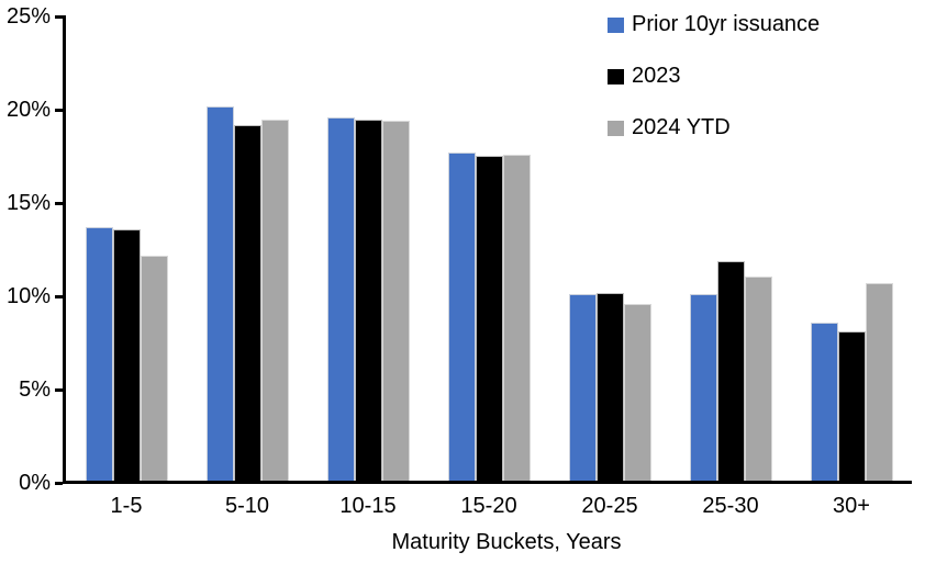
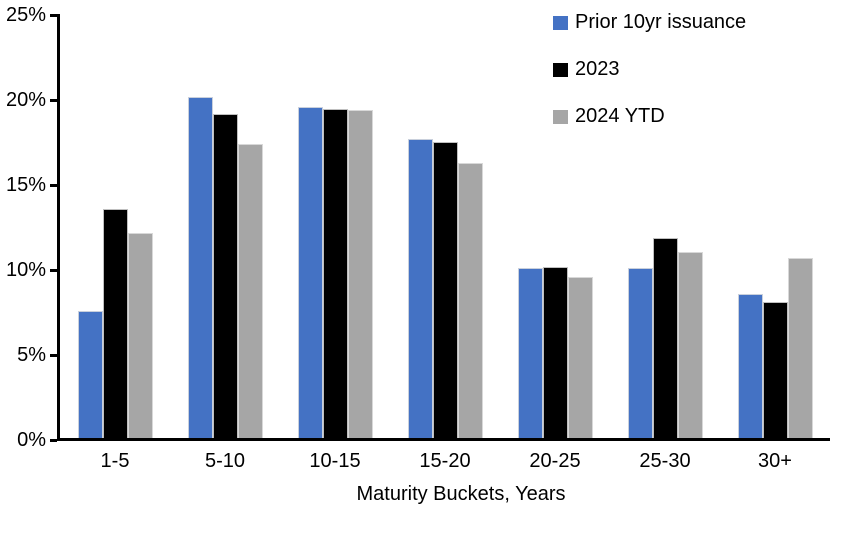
Prior 10yr issuance/1-5: 13.7% -> 7.6%
2024 YTD/5-10: 19.5% -> 17.4%
2024 YTD/15-20: 17.6% -> 16.3%
